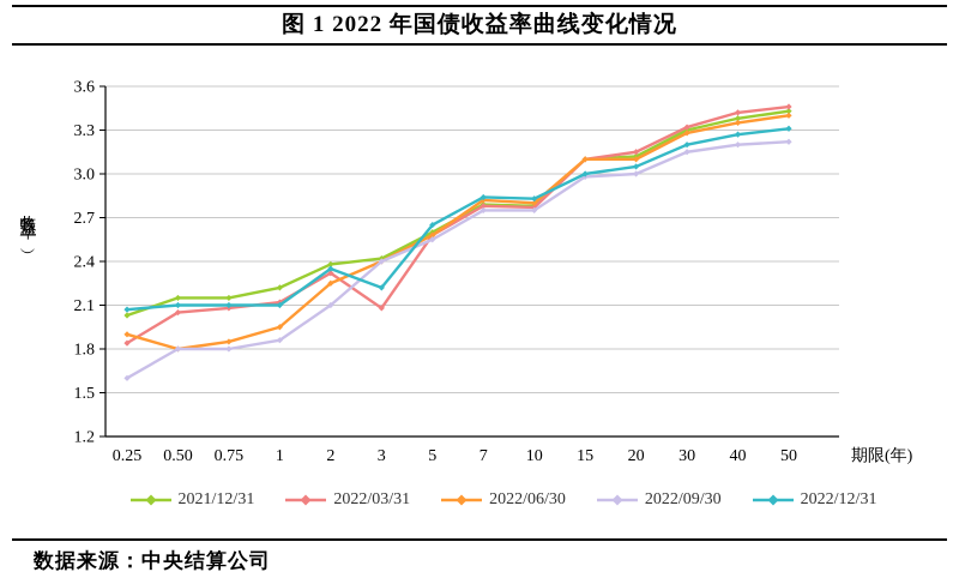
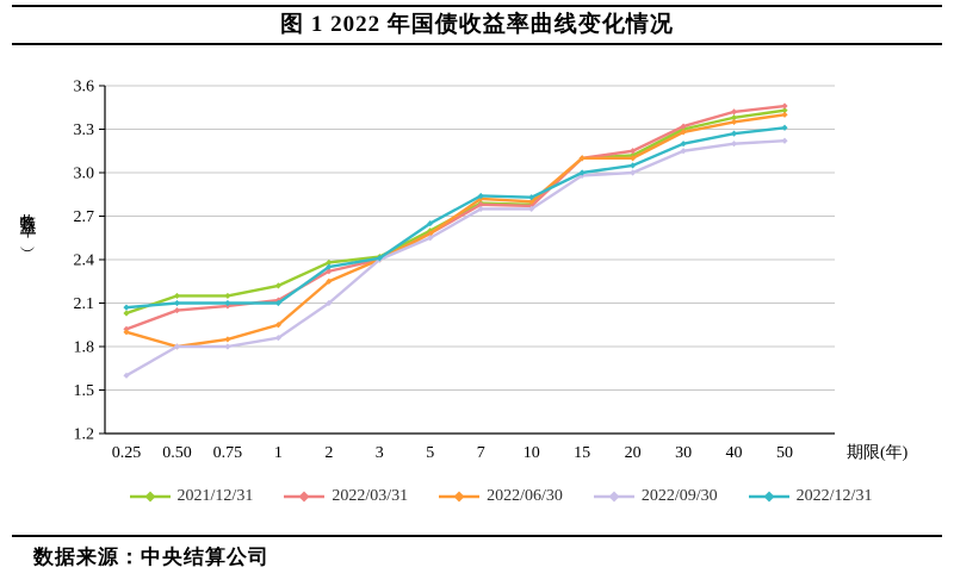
2022/03/31/0.25: 1.84 -> 1.92
2022/03/31/3: 2.08 -> 2.40
2022/12/31/3: 2.22 -> 2.41
